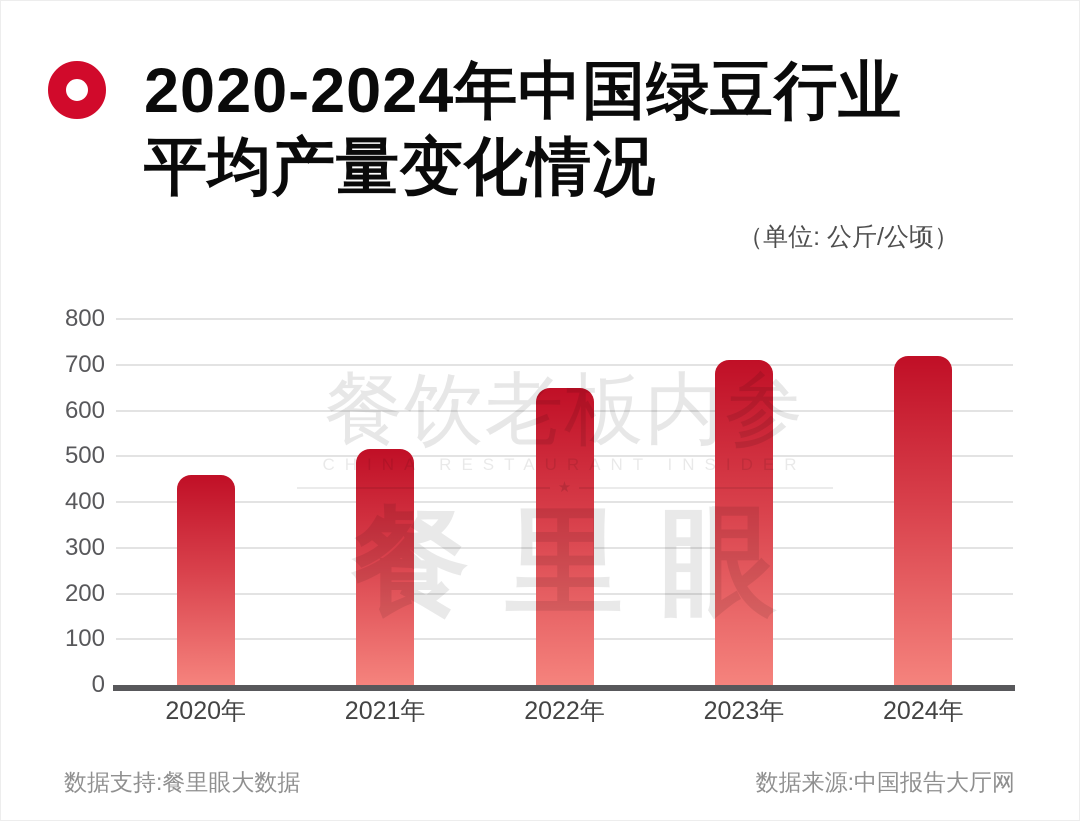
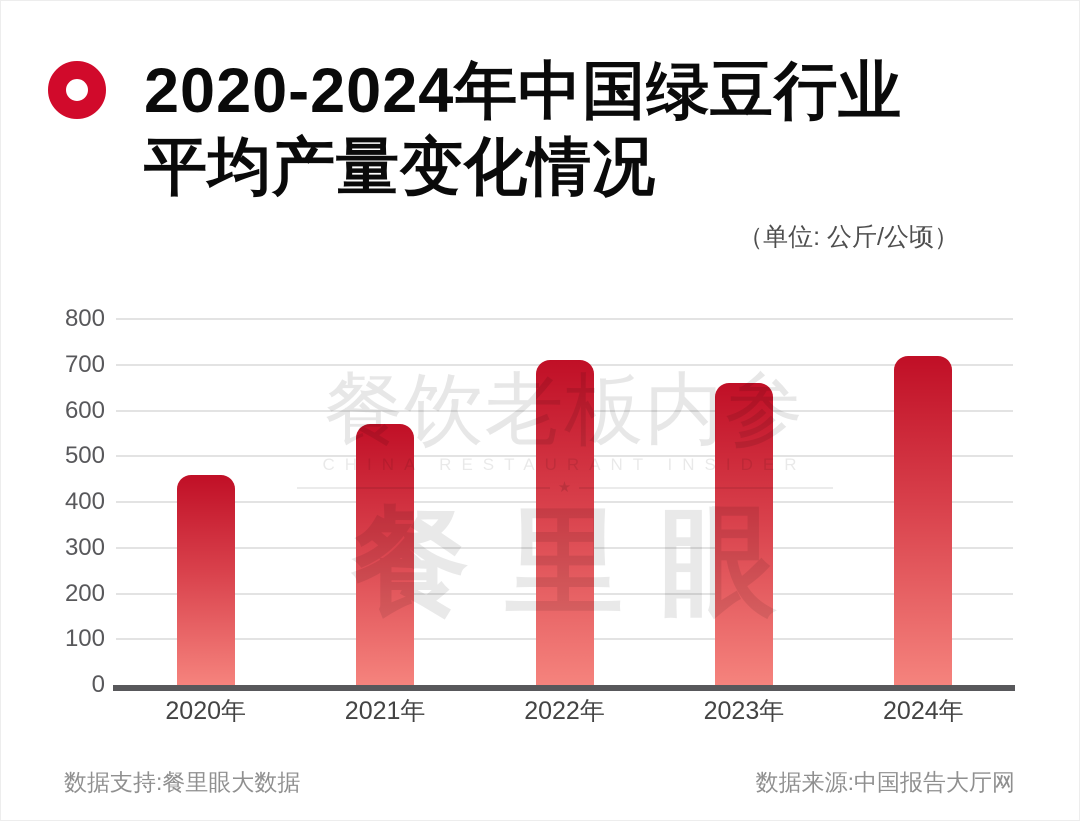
2021年: 520 -> 570
2022年: 650 -> 710
2023年: 710 -> 660
